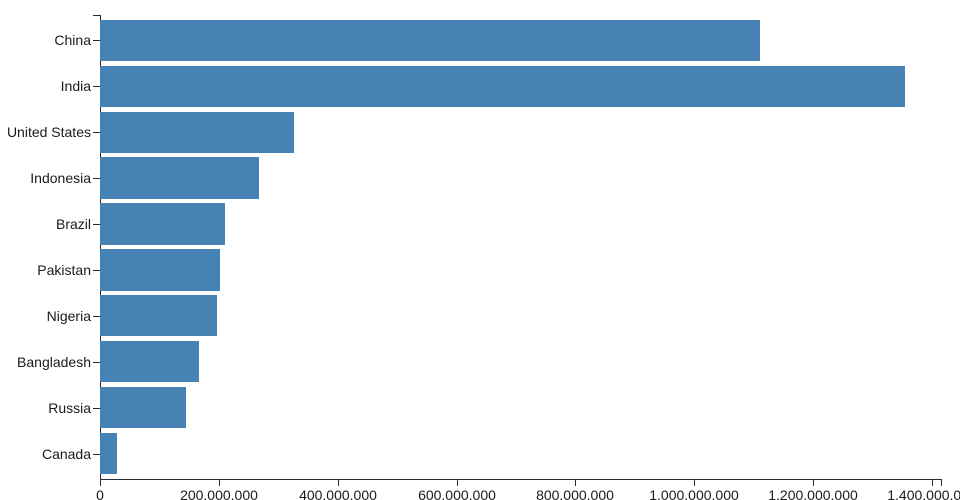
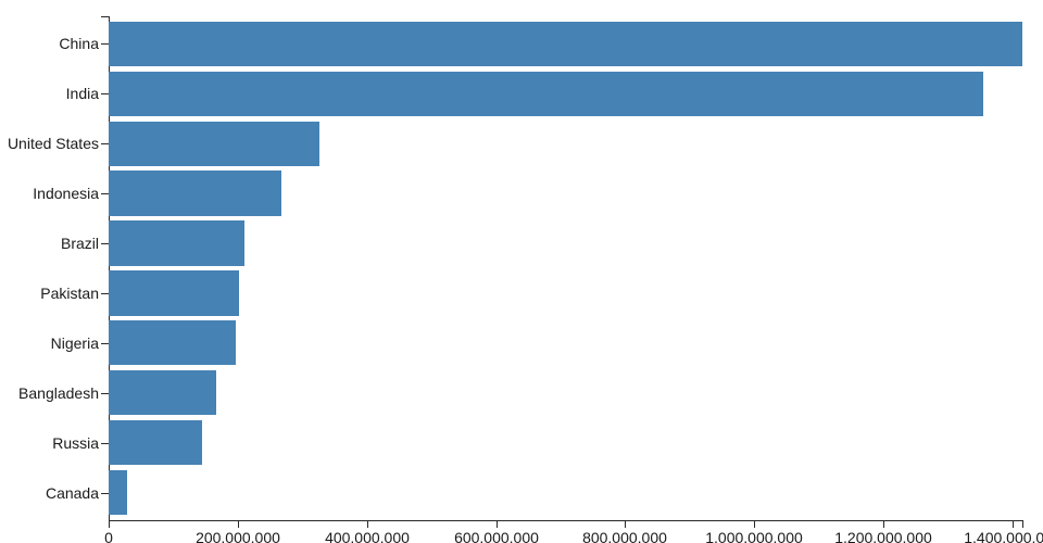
China: 1110000000 -> 1420000000
